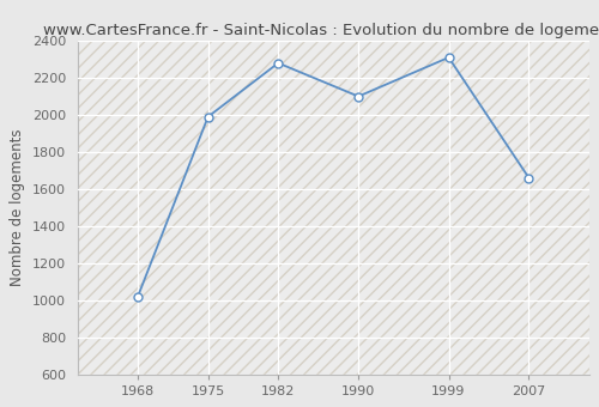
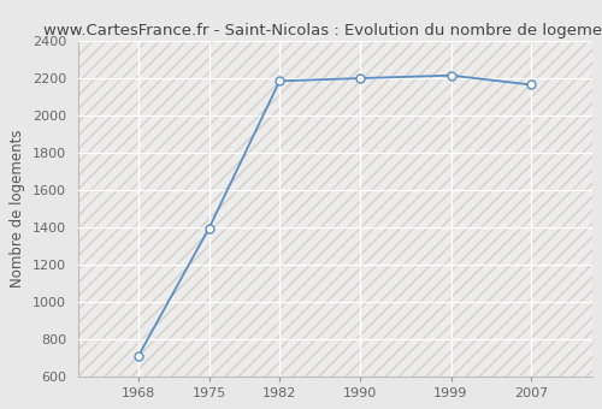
1968: 1020 -> 710
1975: 1990 -> 1400
1982: 2280 -> 2180
1990: 2100 -> 2200
1999: 2310 -> 2220
2007: 1660 -> 2160
